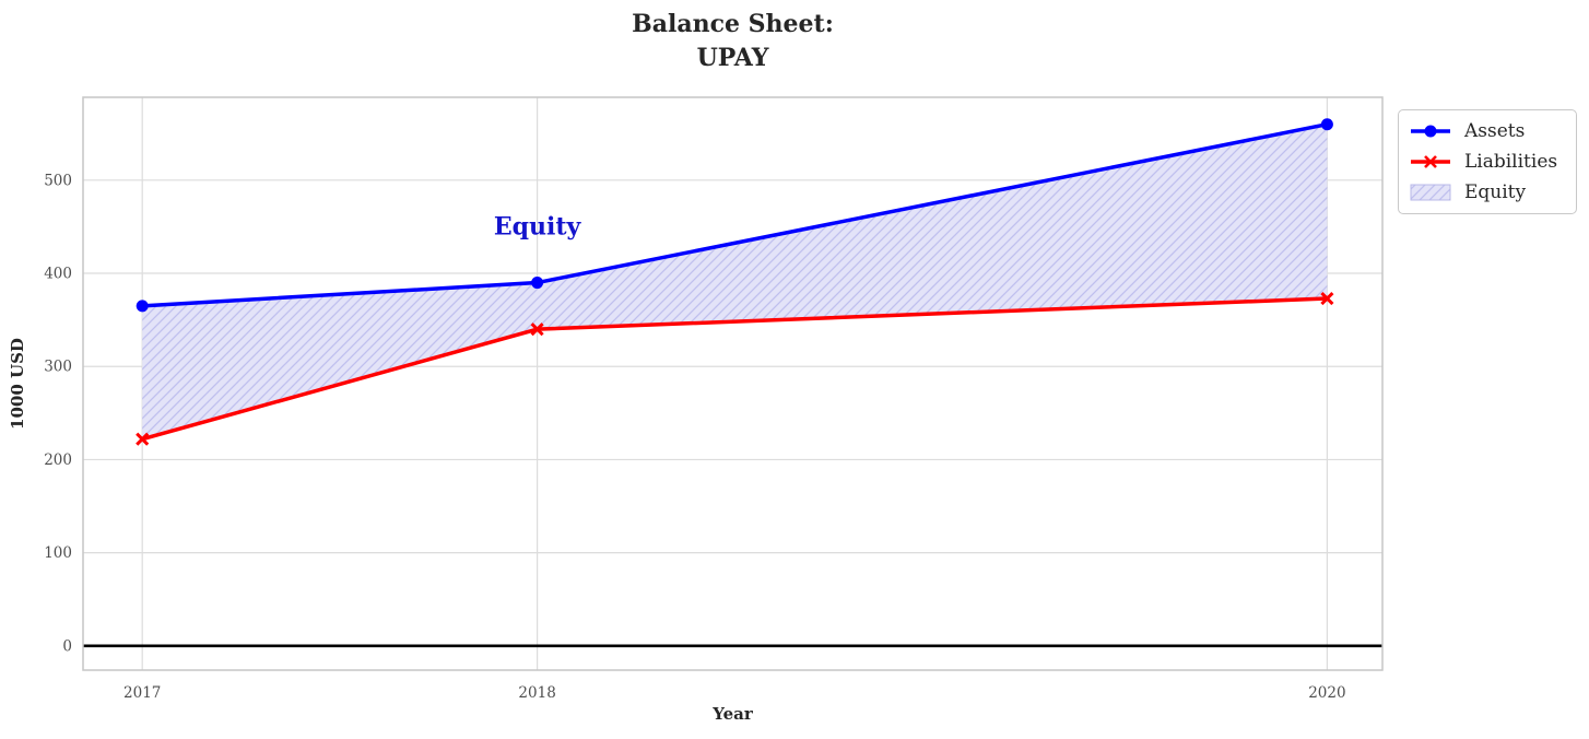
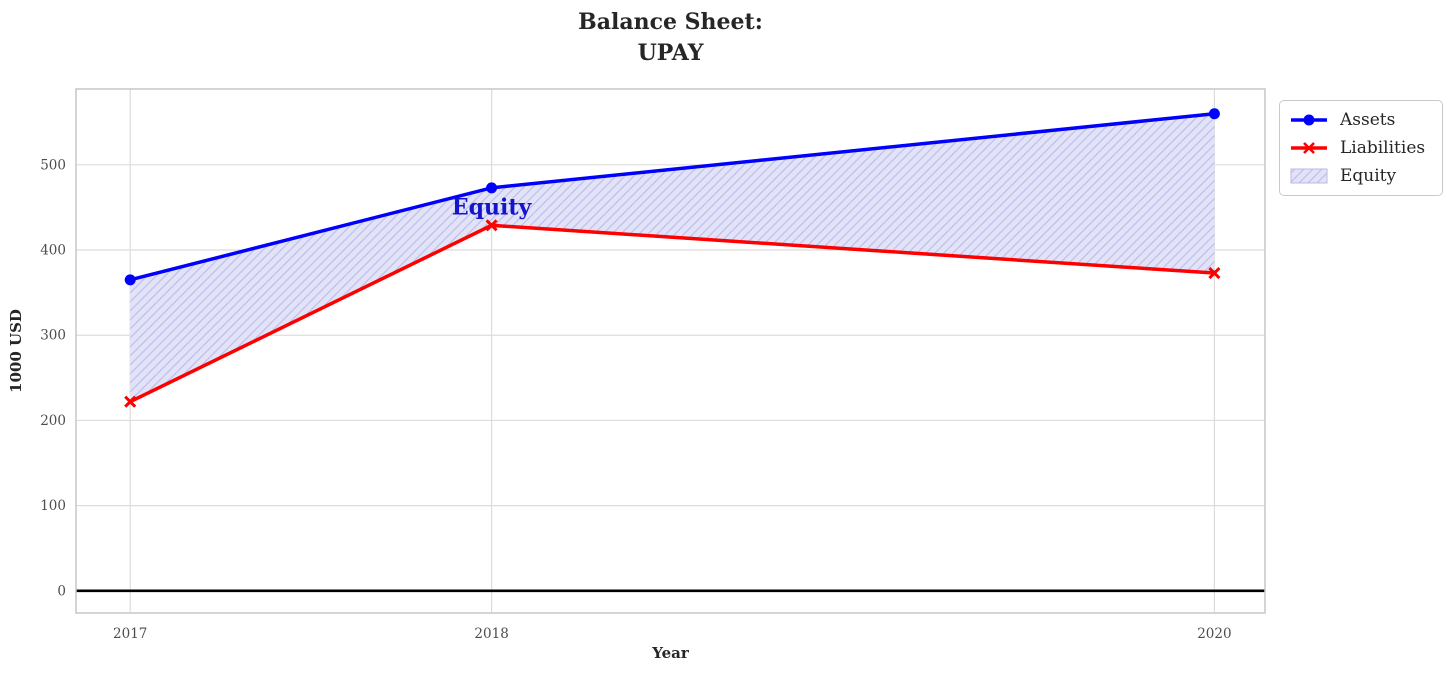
Assets/2018: 390 -> 470
Liabilities/2018: 340 -> 430
